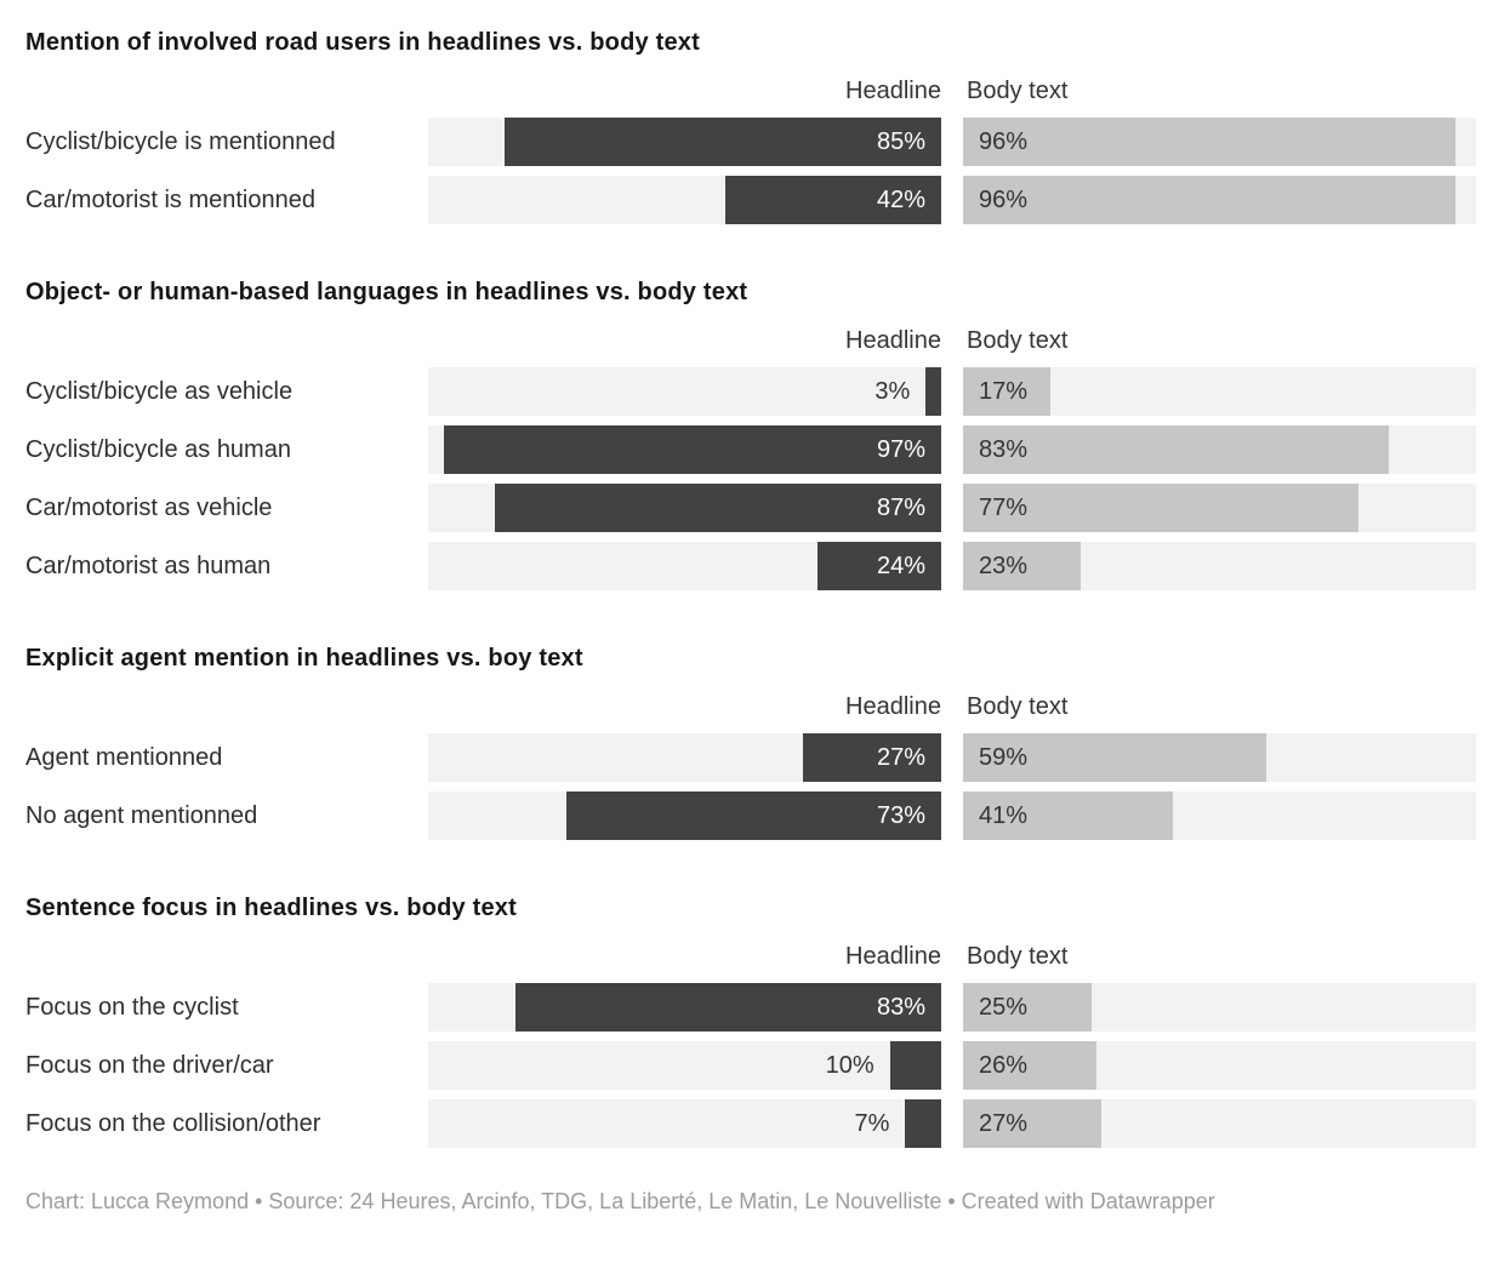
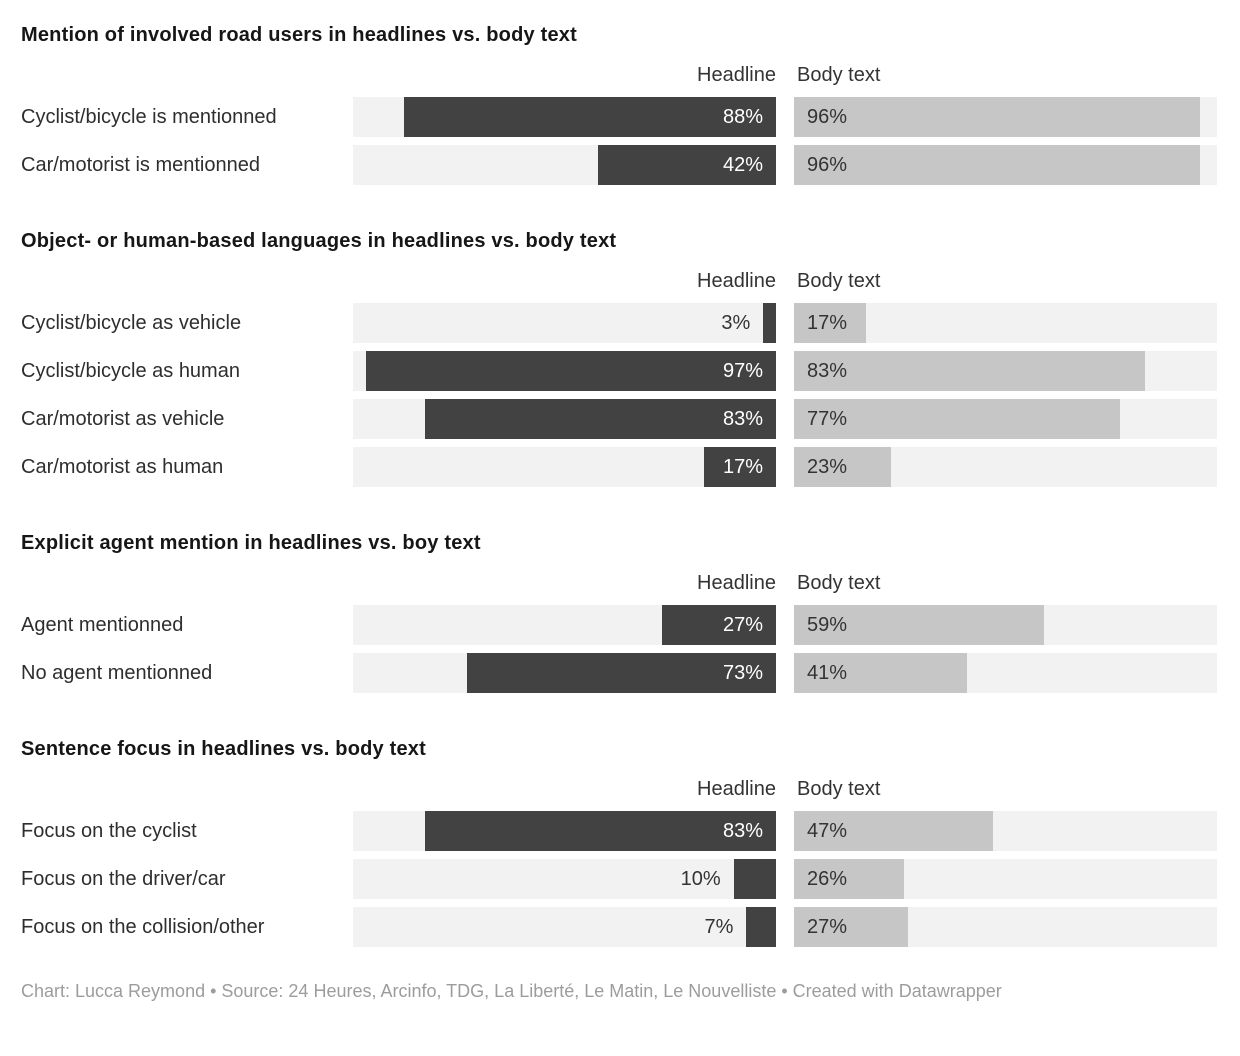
Mention of involved road users in headlines vs. body text/Headline/Cyclist/bicycle is mentionned: 85% -> 88%
Object- or human-based languages in headlines vs. body text/Headline/Car/motorist as vehicle: 87% -> 83%
Object- or human-based languages in headlines vs. body text/Headline/Car/motorist as human: 24% -> 17%
Sentence focus in headlines vs. body text/Body text/Focus on the cyclist: 25% -> 47%
